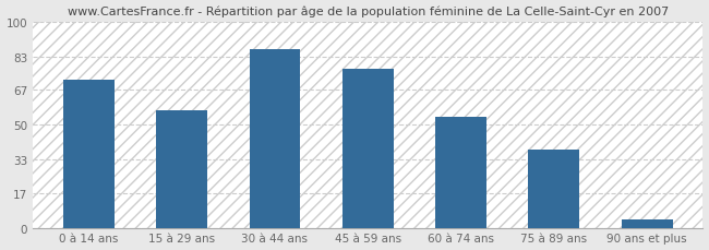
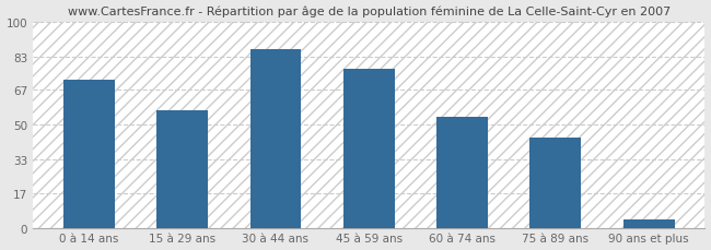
75 à 89 ans: 38 -> 44
